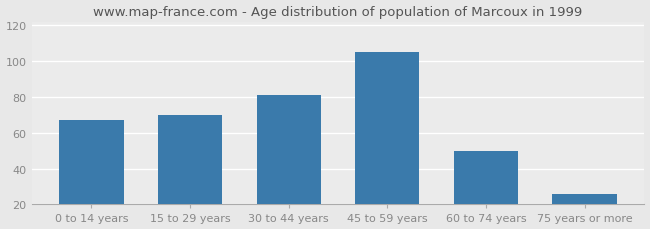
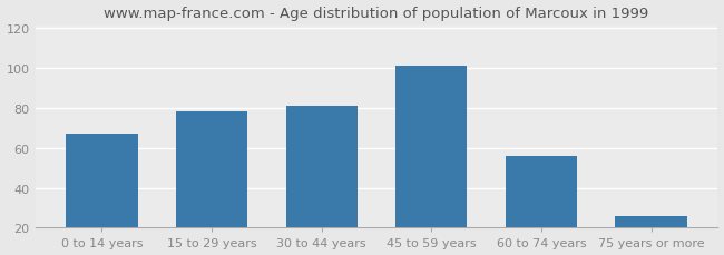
15 to 29 years: 70 -> 78
45 to 59 years: 105 -> 101
60 to 74 years: 50 -> 56
